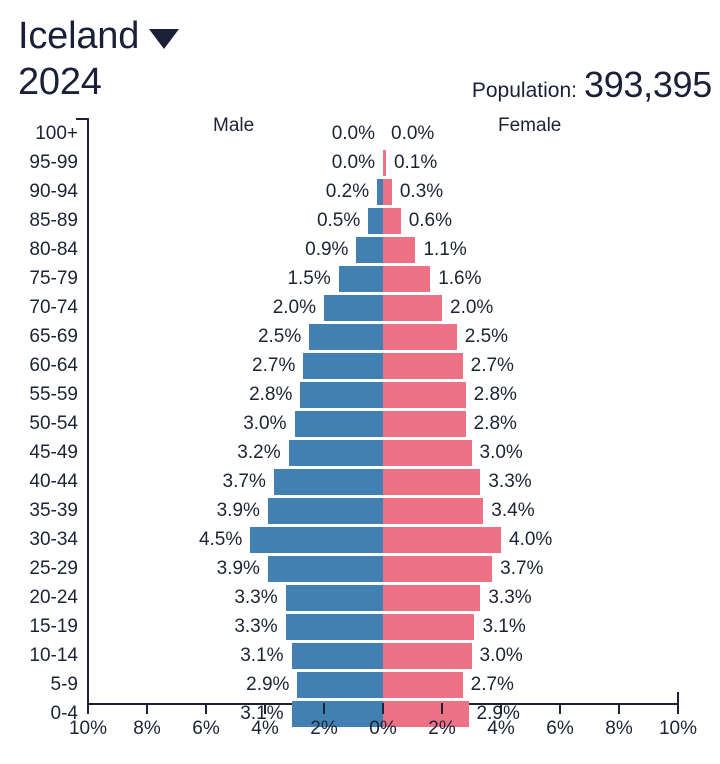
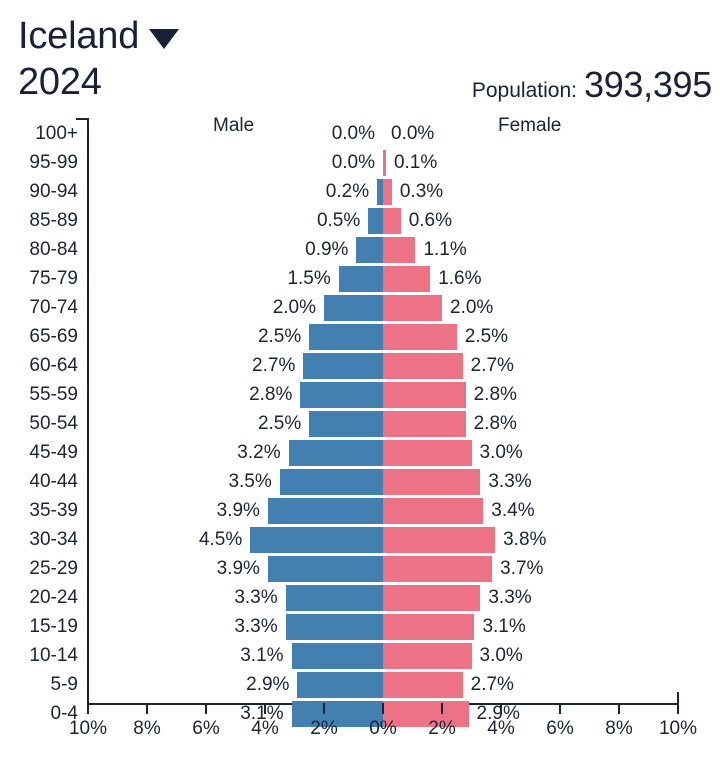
Male/50-54: 3.0% -> 2.5%
Male/40-44: 3.7% -> 3.5%
Female/30-34: 4.0% -> 3.8%
